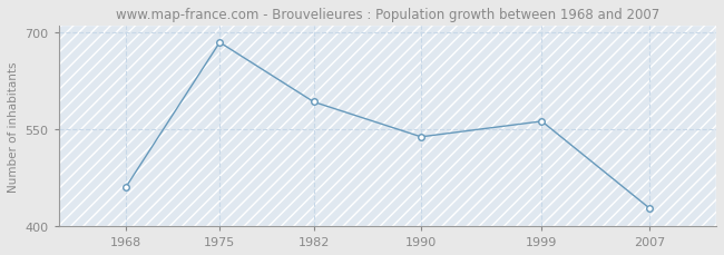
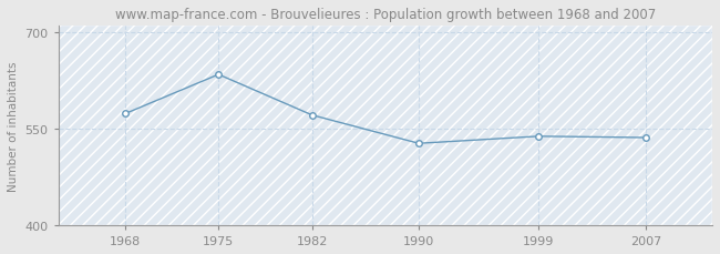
1968: 460 -> 573
1975: 684 -> 634
1982: 592 -> 571
1990: 538 -> 527
1999: 562 -> 538
2007: 428 -> 536
